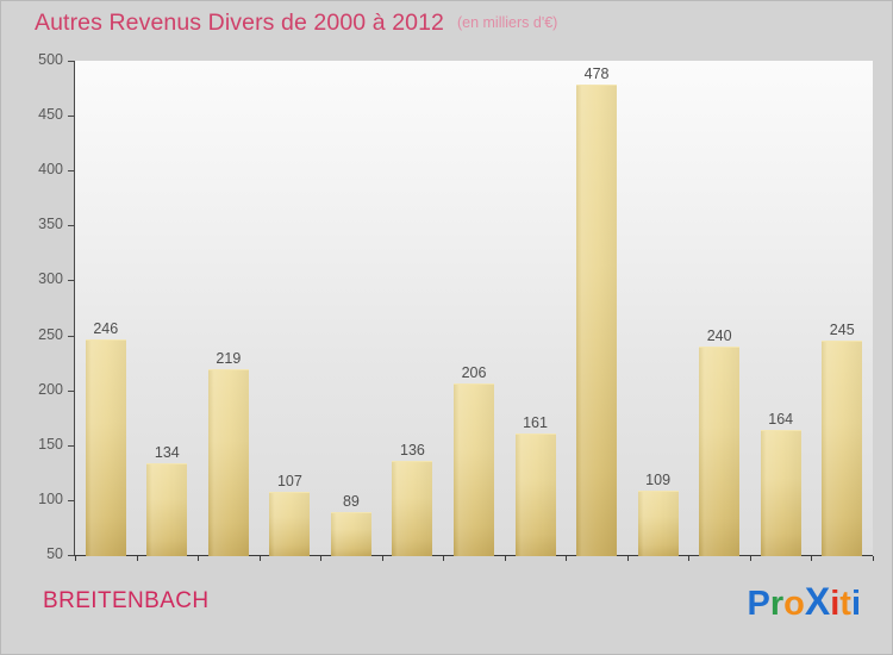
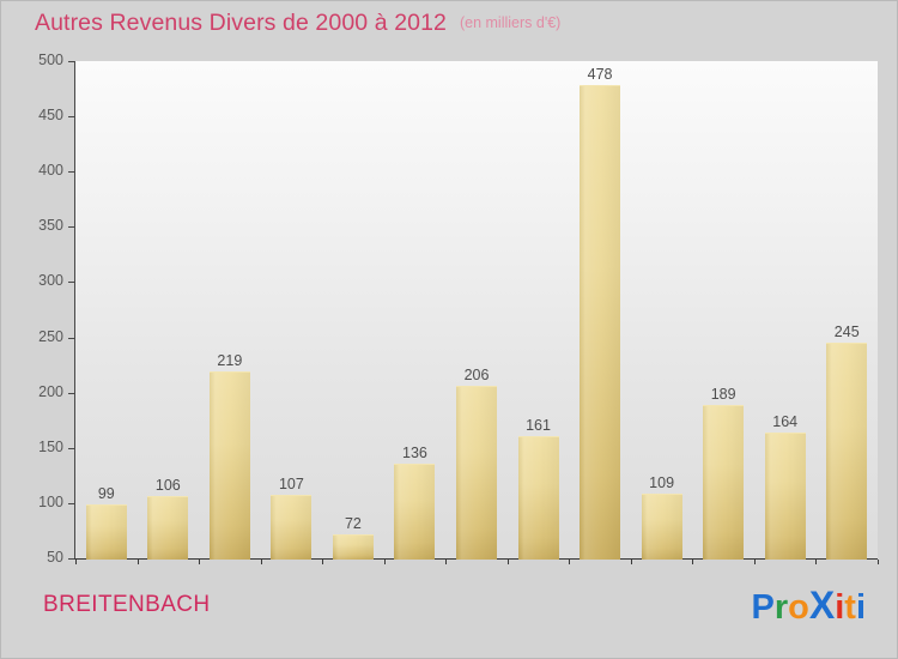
2000: 246 -> 99
2001: 134 -> 106
2004: 89 -> 72
2010: 240 -> 189
